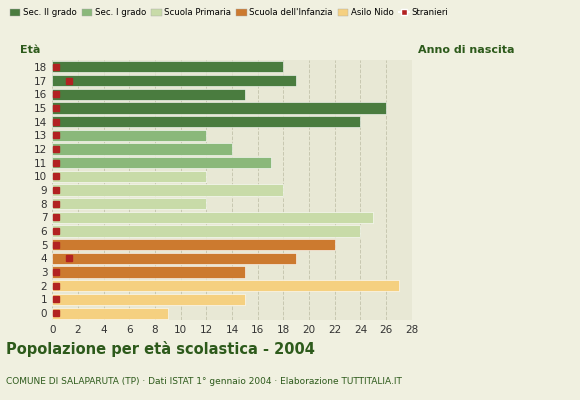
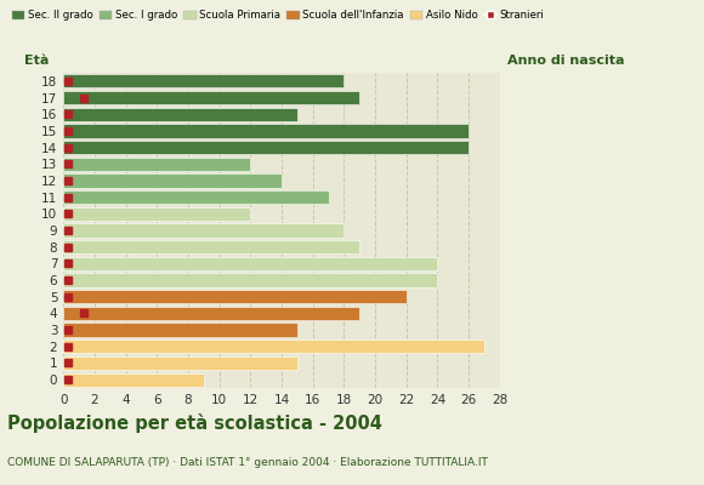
14: 24 -> 26
8: 12 -> 19
7: 25 -> 24
